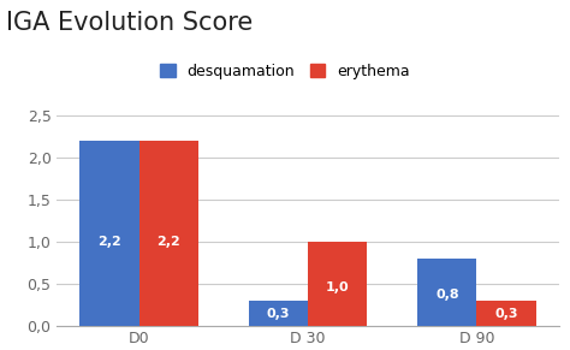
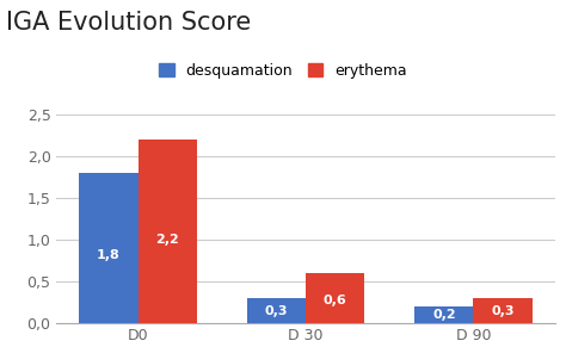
desquamation/D0: 2,2 -> 1,8
erythema/D 30: 1,0 -> 0,6
desquamation/D 90: 0,8 -> 0,2
